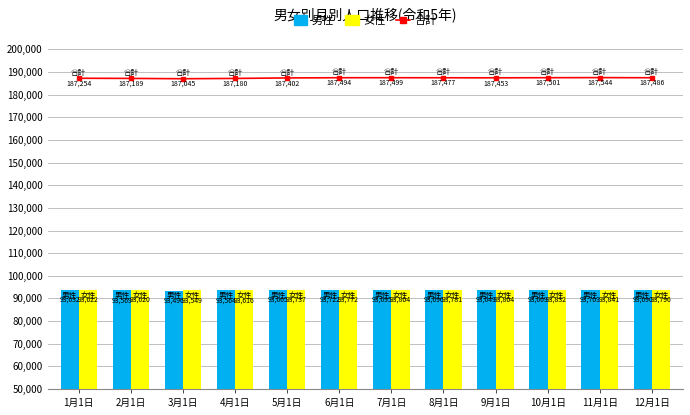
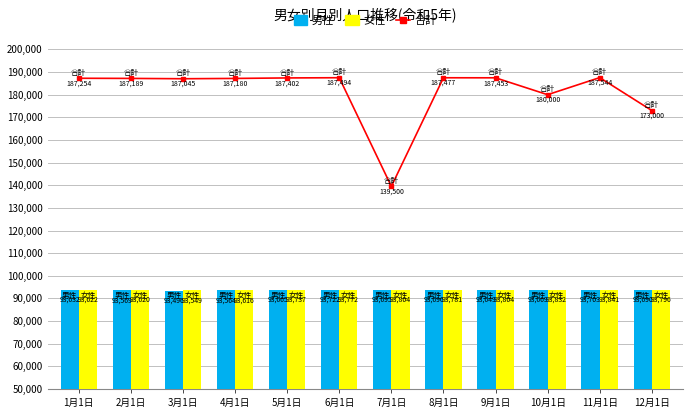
合計/7月1日: 187,500 -> 139,500
合計/10月1日: 187,500 -> 180,000
合計/12月1日: 187,500 -> 173,000
